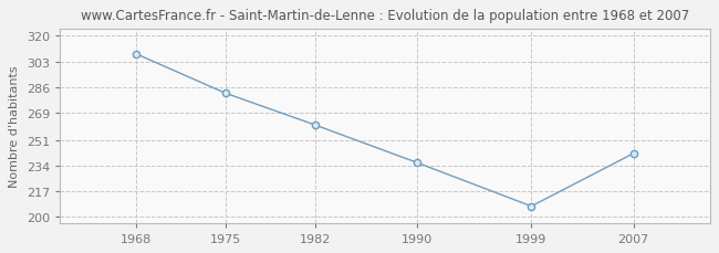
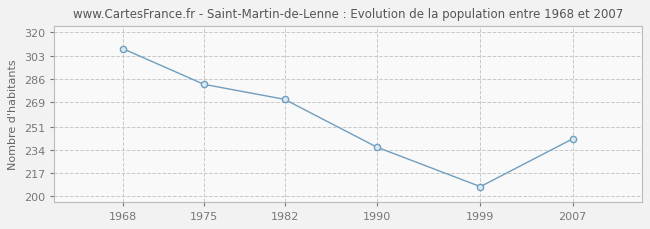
1982: 261 -> 271
